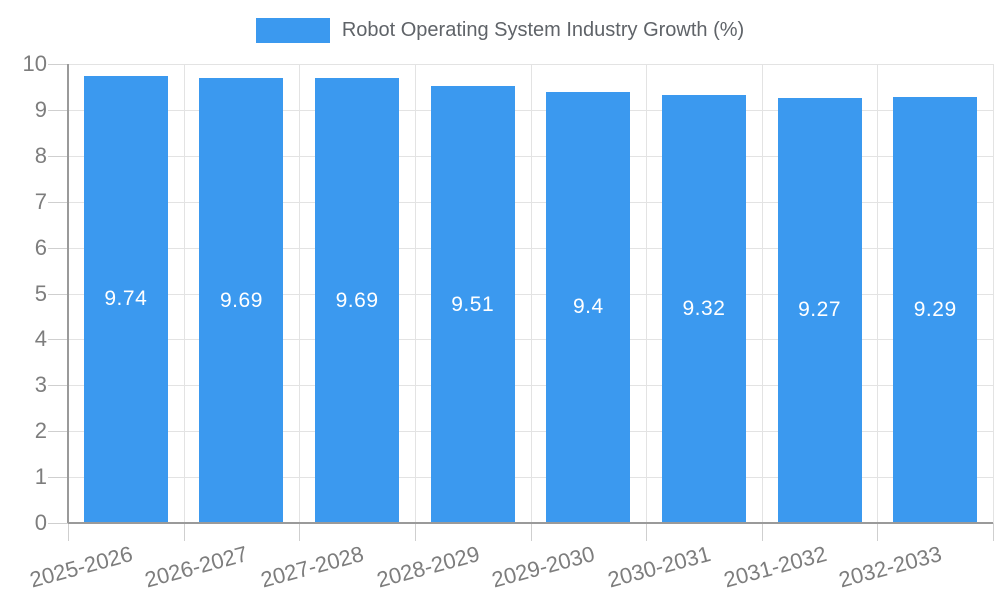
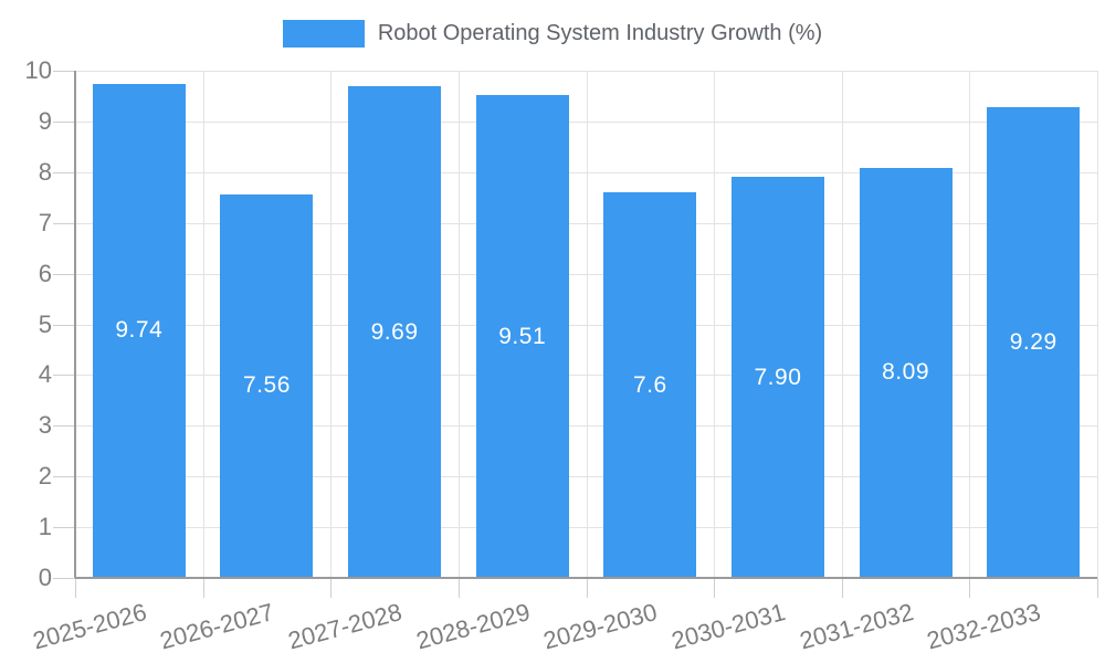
2026-2027: 9.69 -> 7.56
2029-2030: 9.4 -> 7.6
2030-2031: 9.32 -> 7.90
2031-2032: 9.27 -> 8.09
